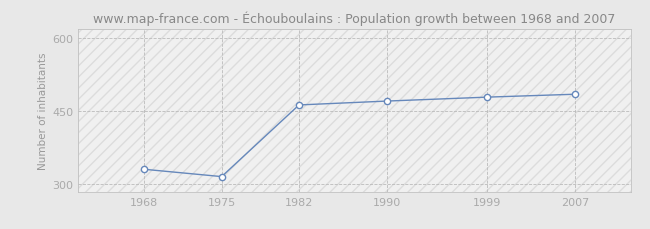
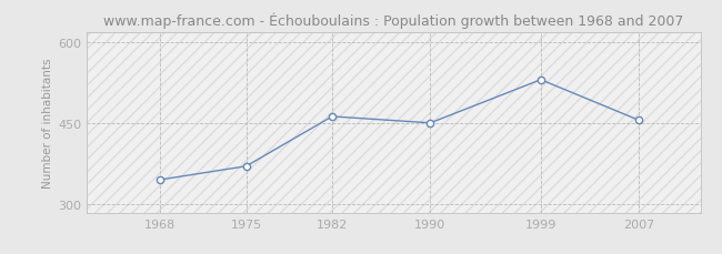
1968: 330 -> 345
1975: 315 -> 370
1990: 470 -> 450
1999: 478 -> 530
2007: 484 -> 455
